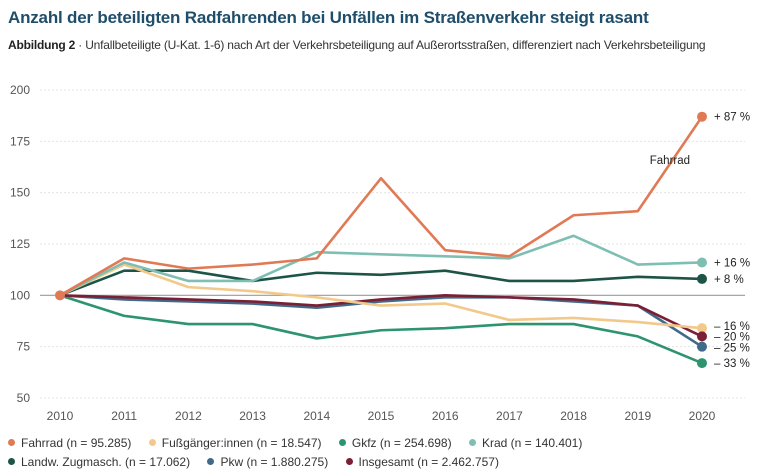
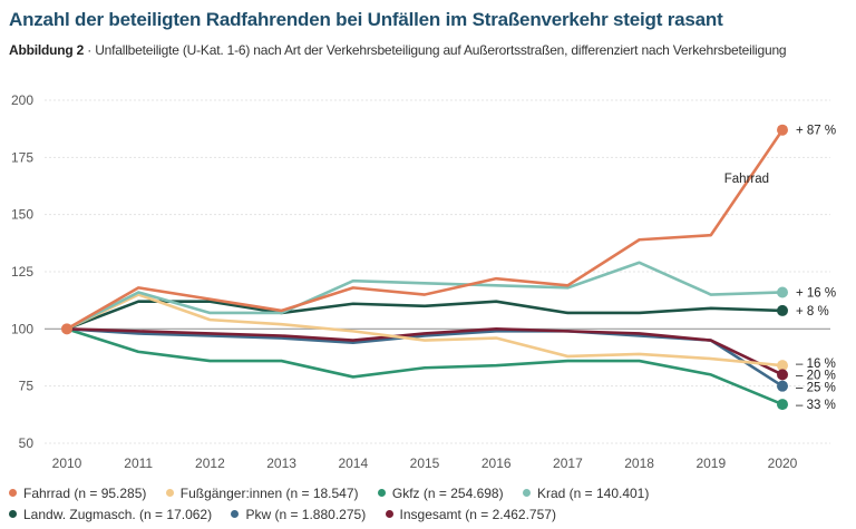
Fahrrad/2013: 115 -> 108
Fahrrad/2015: 157 -> 115
